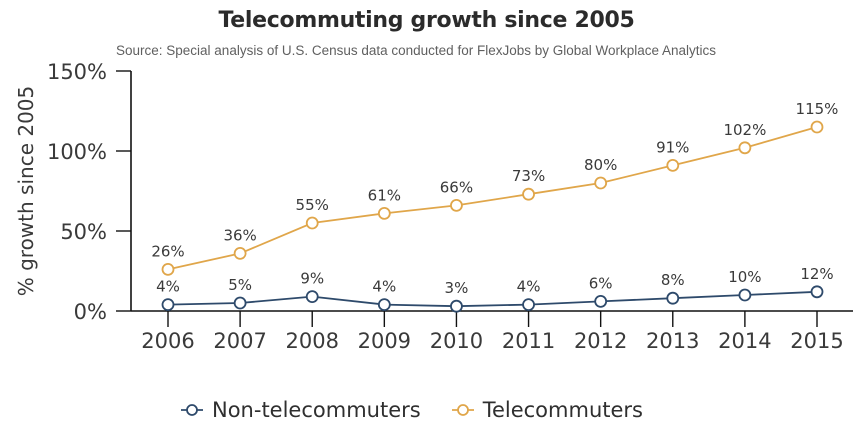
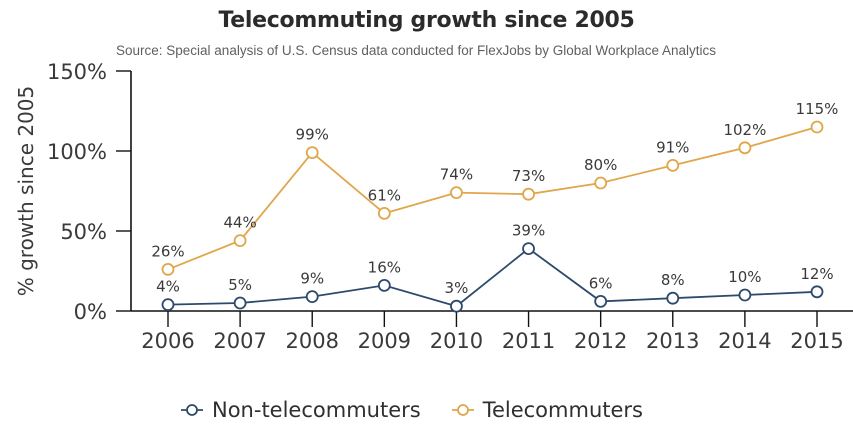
Telecommuters/2007: 36% -> 44%
Telecommuters/2008: 55% -> 99%
Non-telecommuters/2009: 4% -> 16%
Telecommuters/2010: 66% -> 74%
Non-telecommuters/2011: 4% -> 39%
